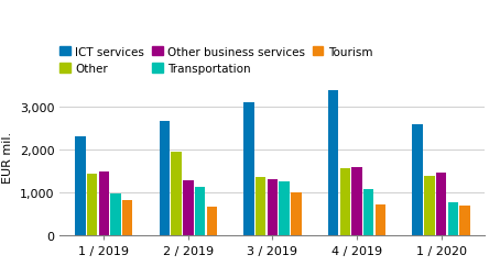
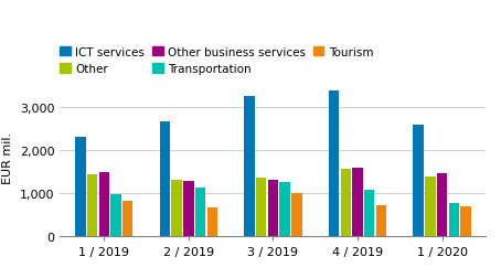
Other/2 / 2019: 1,950 -> 1,300
ICT services/3 / 2019: 3,100 -> 3,250
